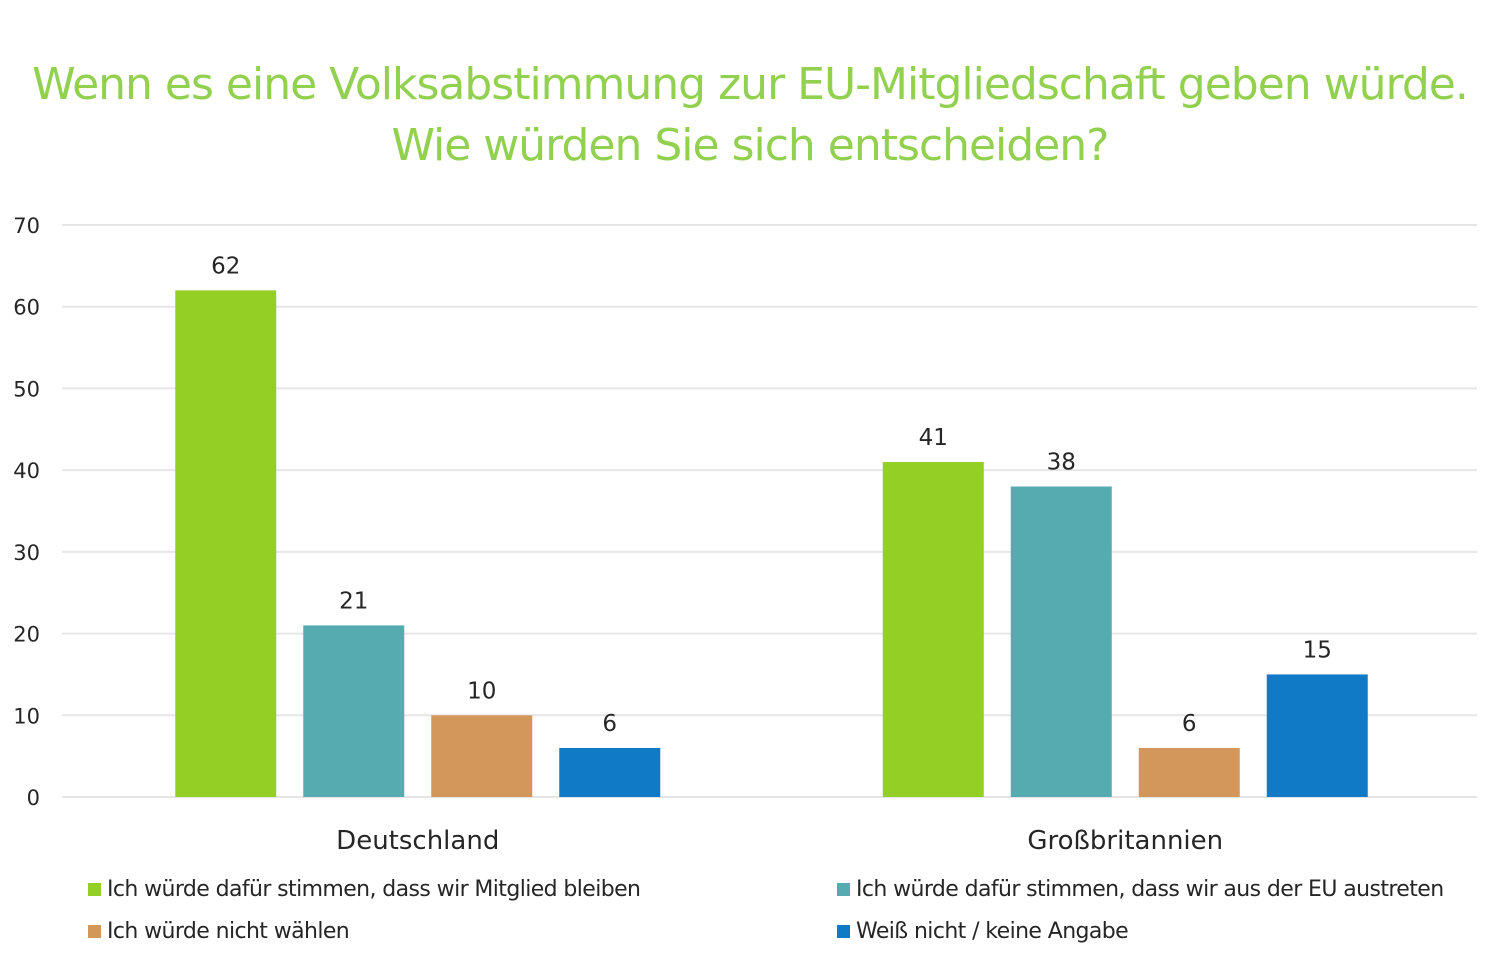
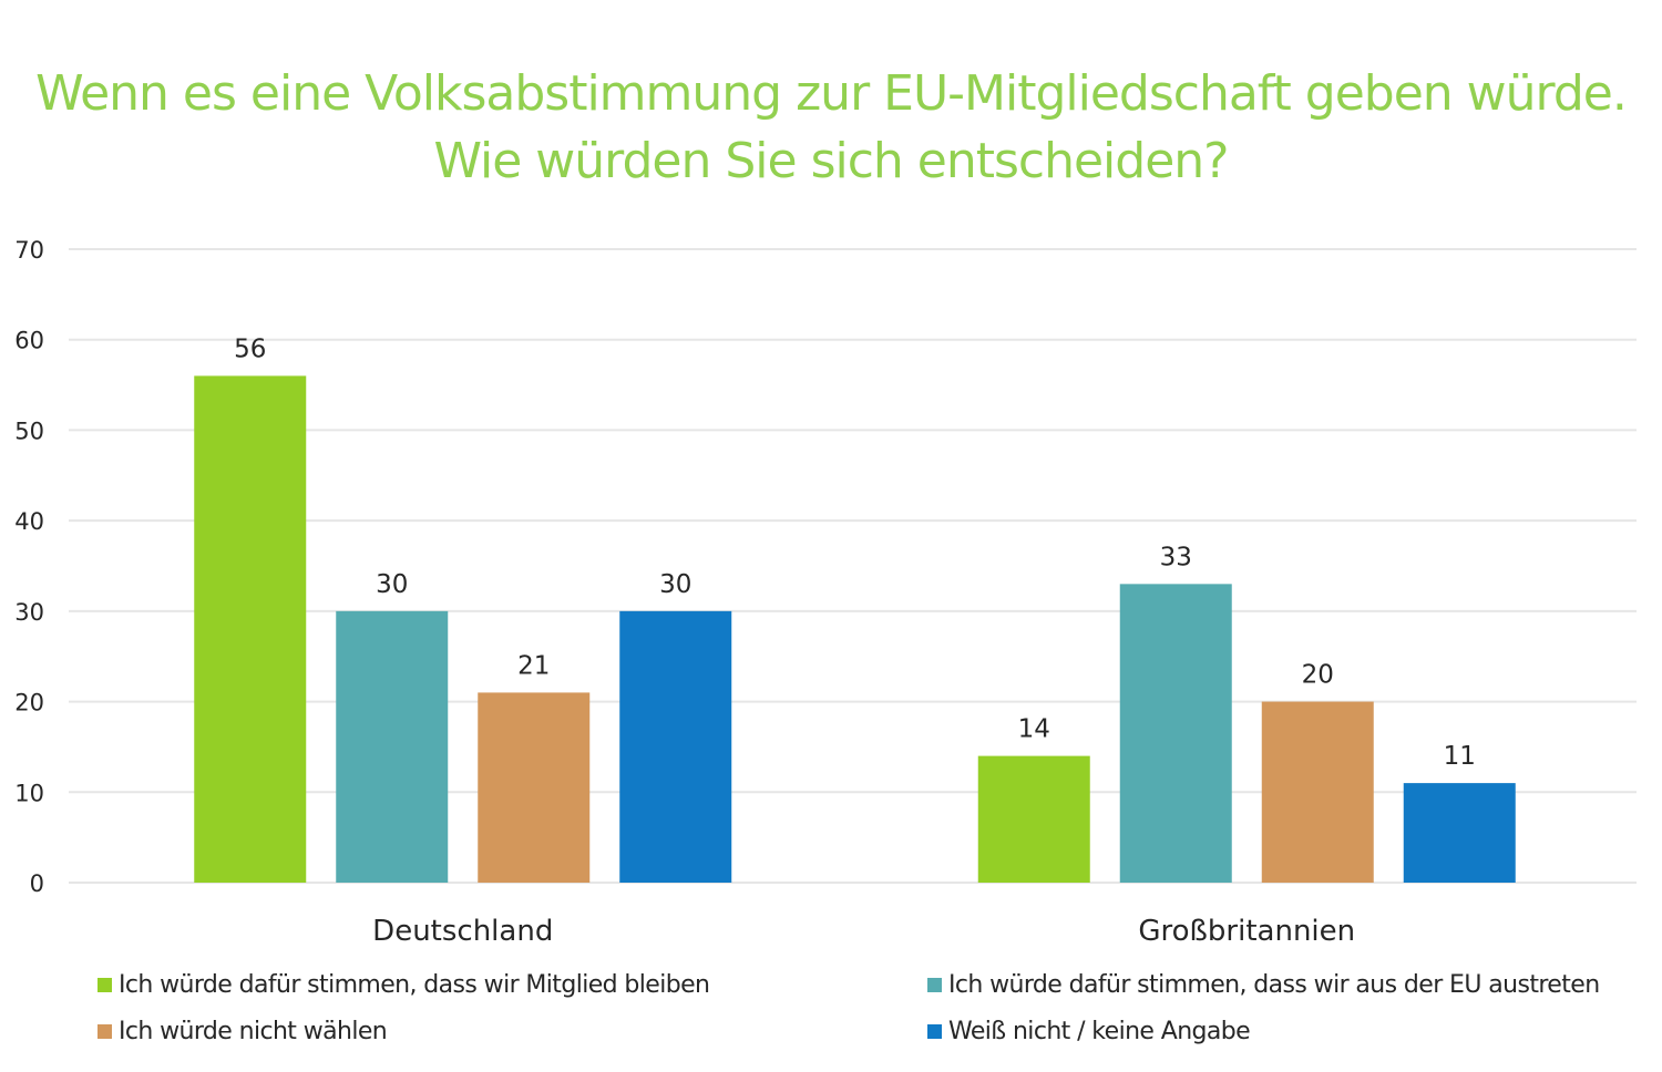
Ich würde dafür stimmen, dass wir Mitglied bleiben/Deutschland: 62 -> 56
Ich würde dafür stimmen, dass wir aus der EU austreten/Deutschland: 21 -> 30
Ich würde nicht wählen/Deutschland: 10 -> 21
Weiß nicht / keine Angabe/Deutschland: 6 -> 30
Ich würde dafür stimmen, dass wir Mitglied bleiben/Großbritannien: 41 -> 14
Ich würde dafür stimmen, dass wir aus der EU austreten/Großbritannien: 38 -> 33
Ich würde nicht wählen/Großbritannien: 6 -> 20
Weiß nicht / keine Angabe/Großbritannien: 15 -> 11
